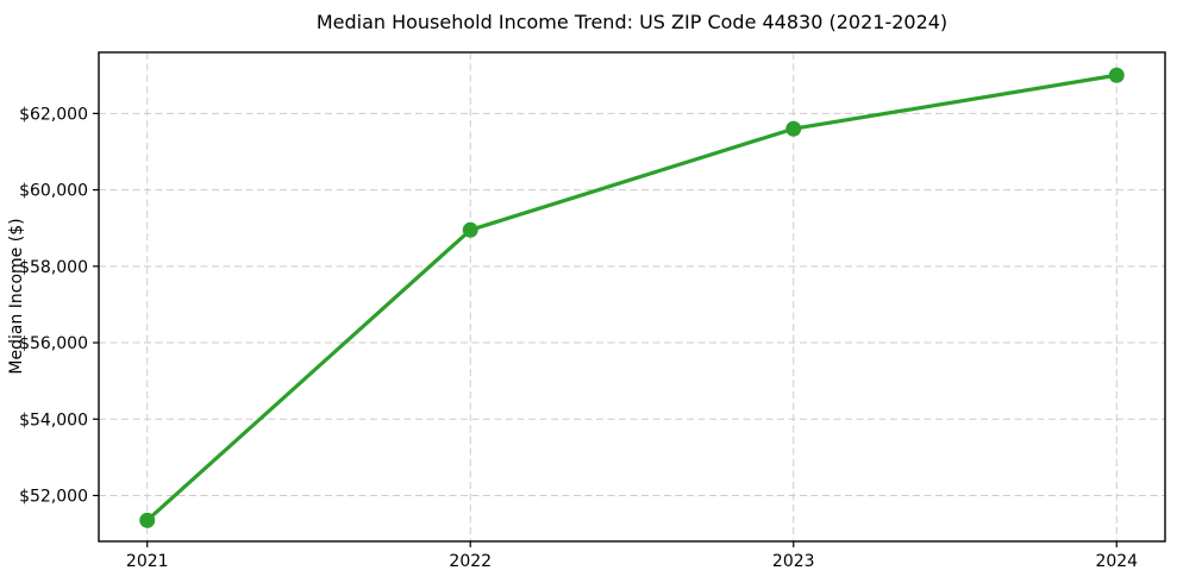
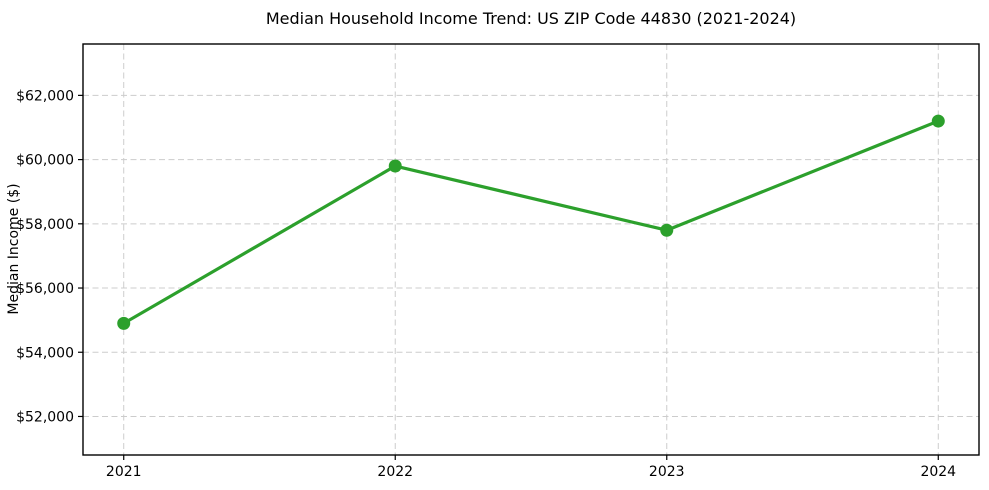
2021: $51400 -> $54900
2022: $59000 -> $59800
2023: $61600 -> $57800
2024: $63000 -> $61200
